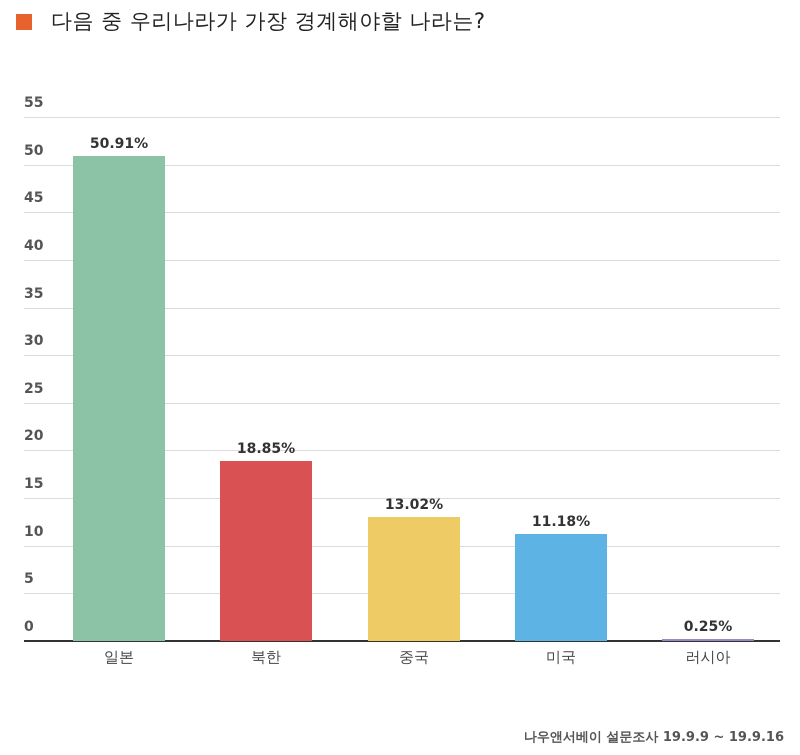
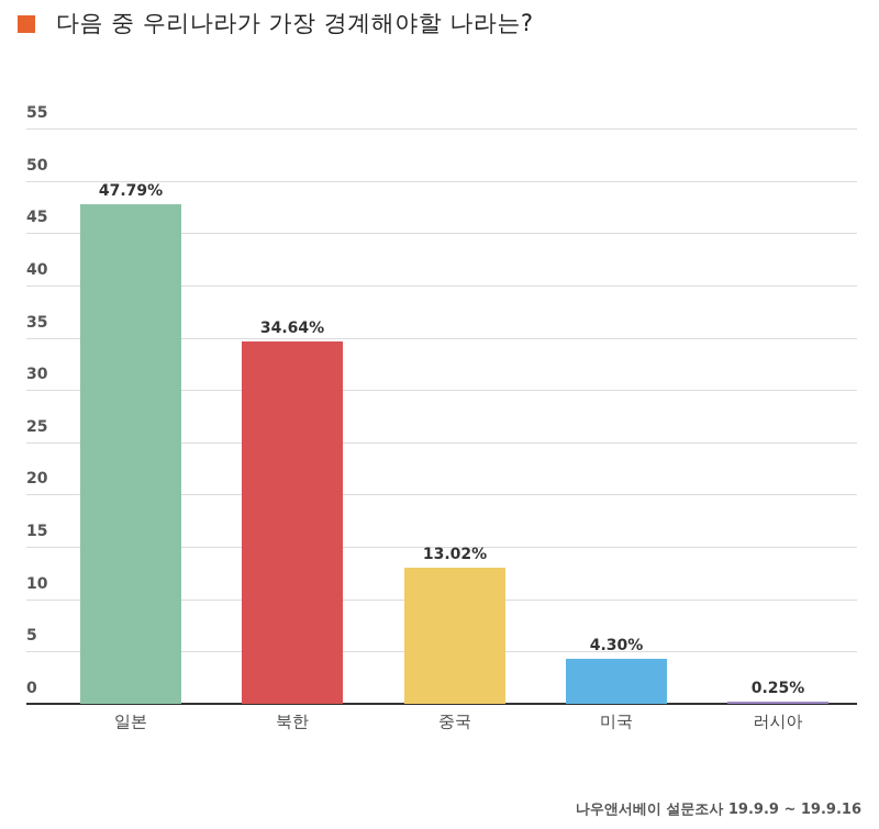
일본: 50.91% -> 47.79%
북한: 18.85% -> 34.64%
미국: 11.18% -> 4.30%
